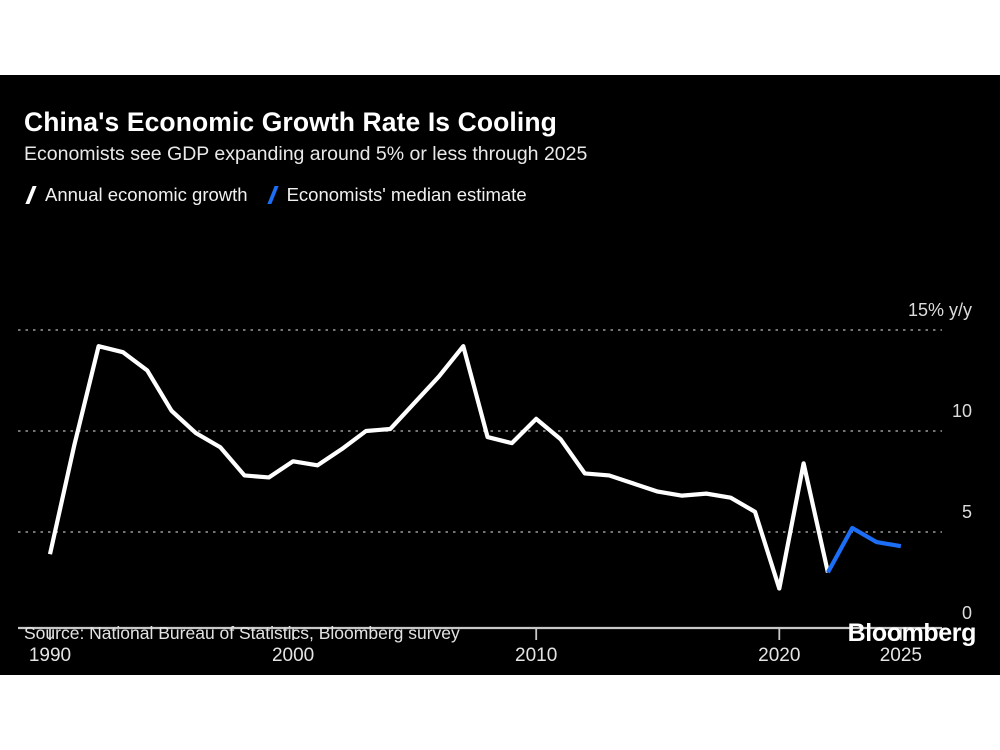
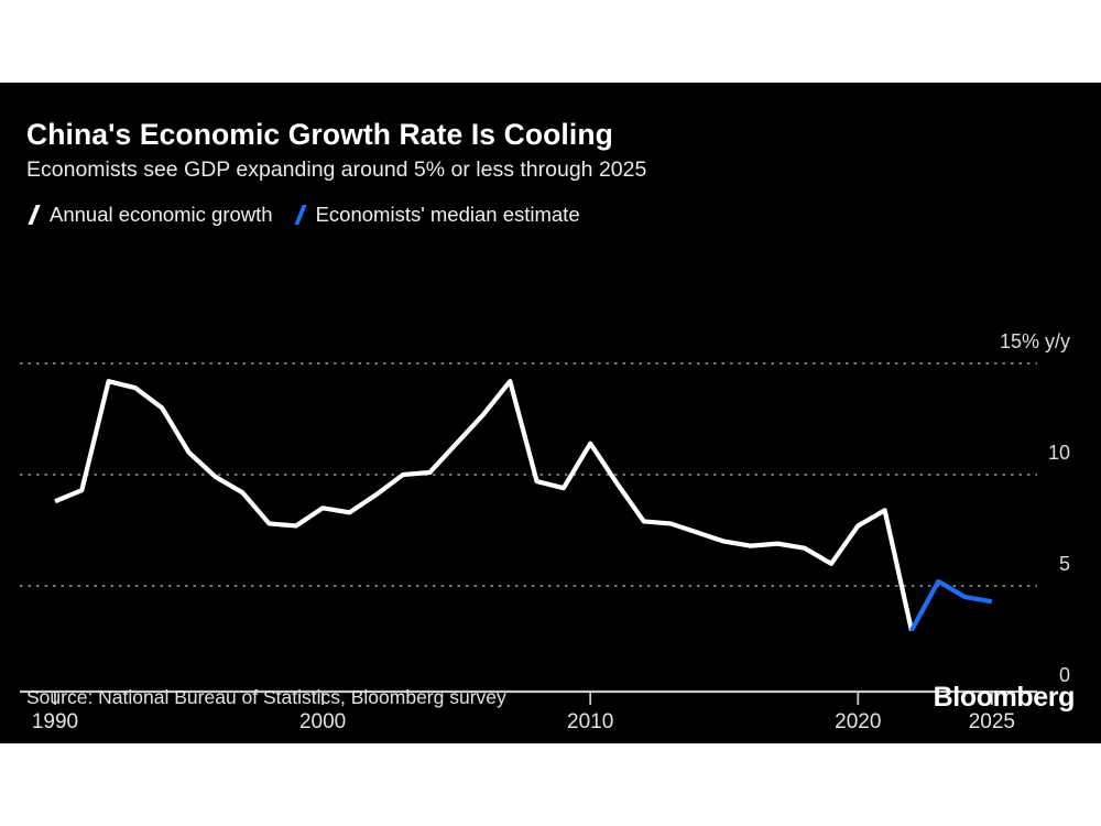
Annual economic growth/1990: 3.9 -> 8.8
Annual economic growth/2010: 10.6 -> 11.4
Annual economic growth/2020: 2.2 -> 7.7
